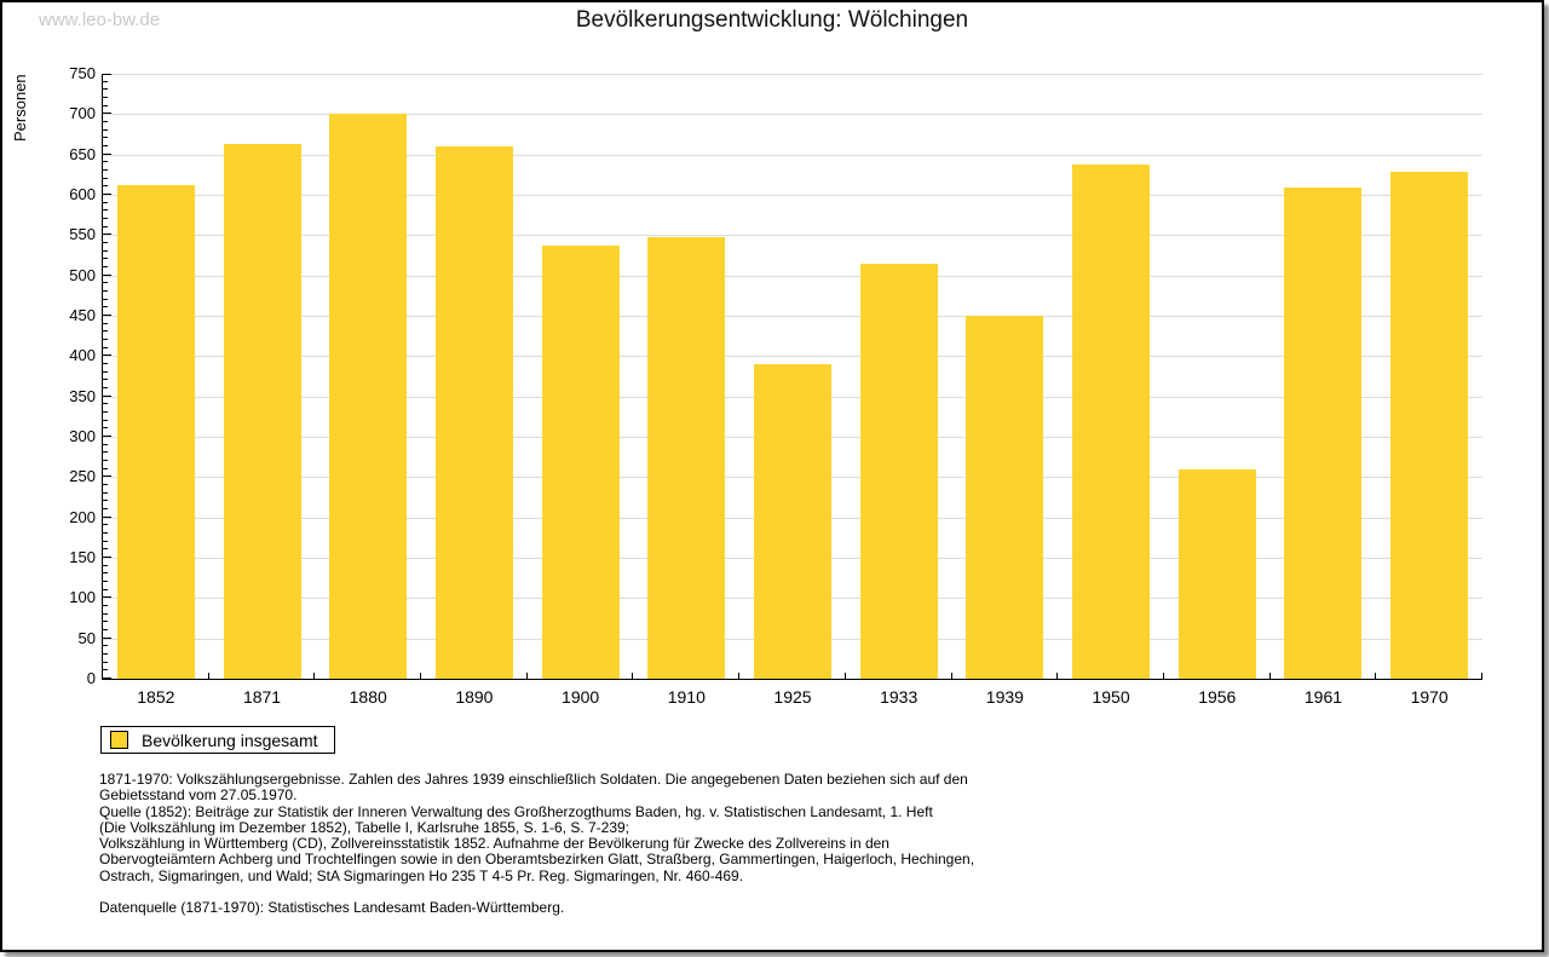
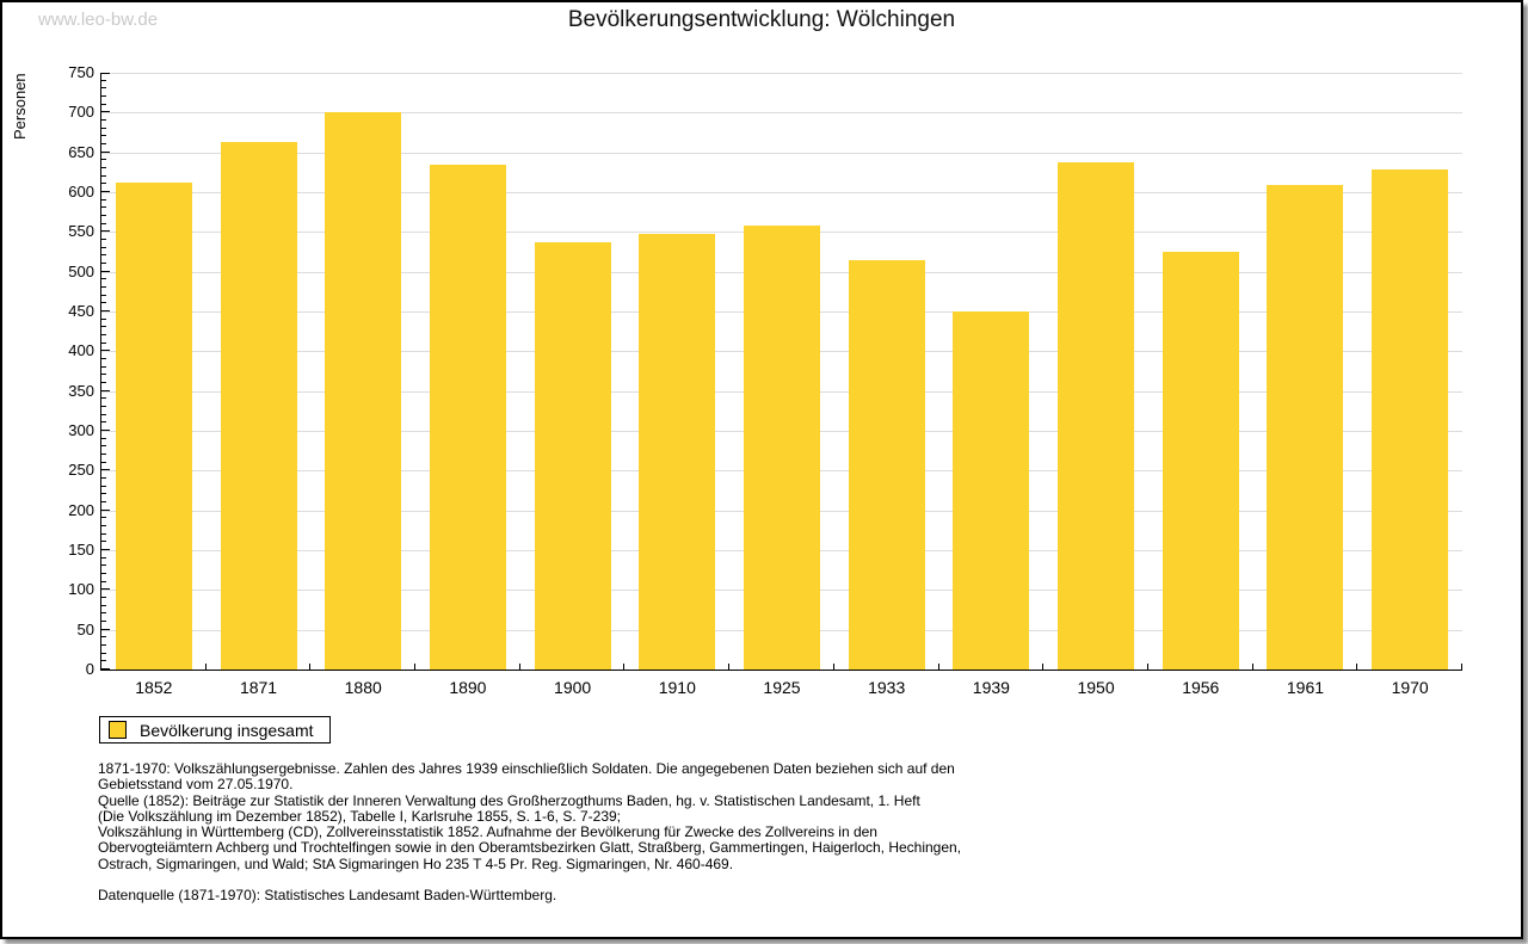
1890: 660 -> 640
1925: 390 -> 560
1956: 260 -> 520
